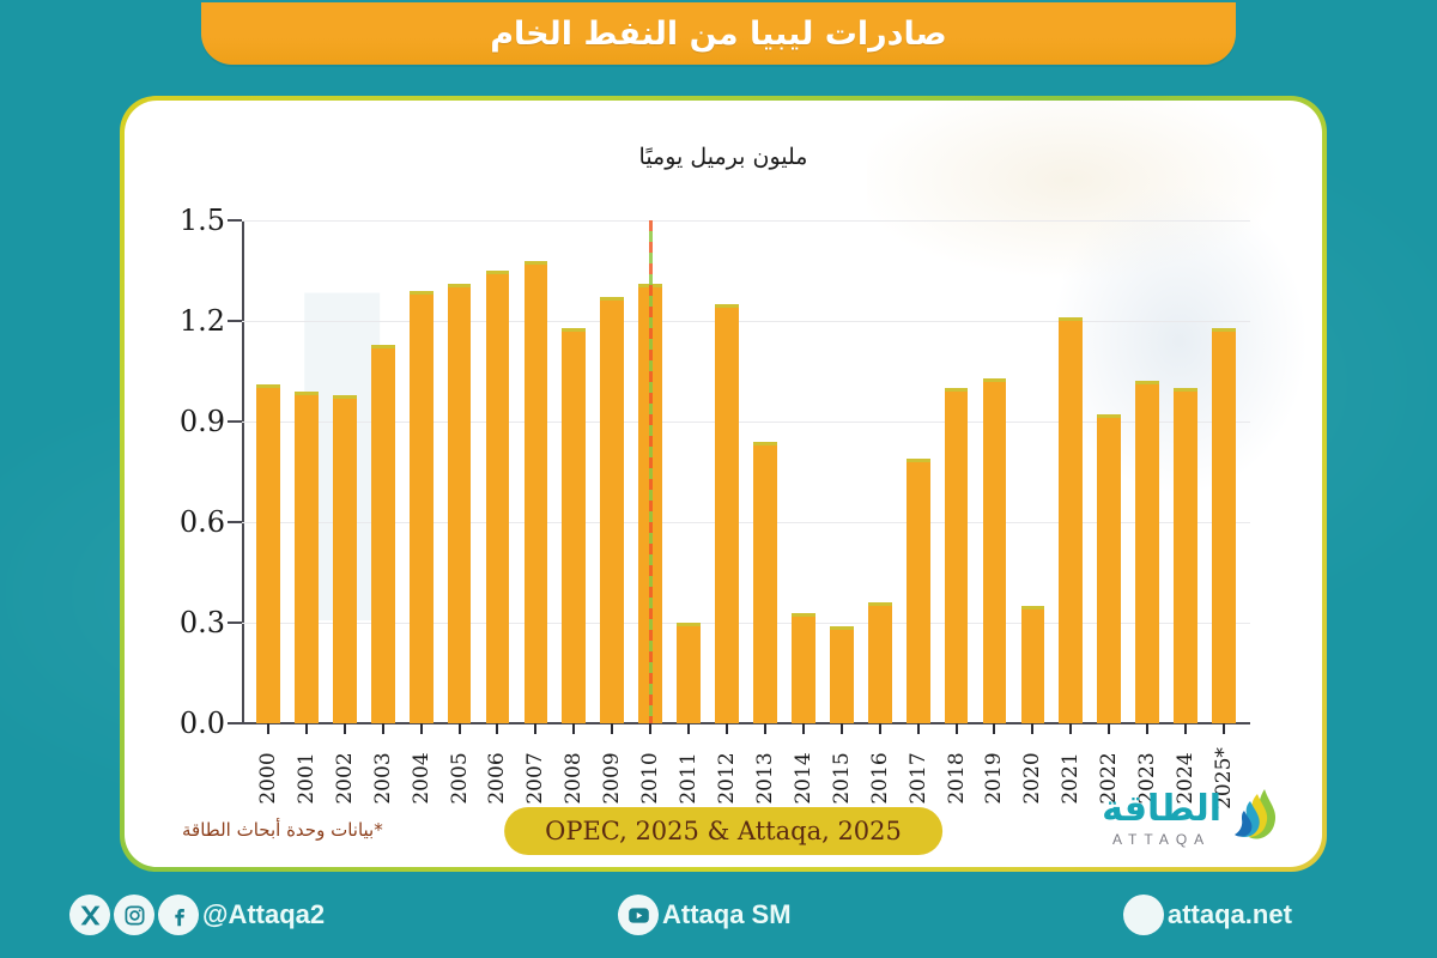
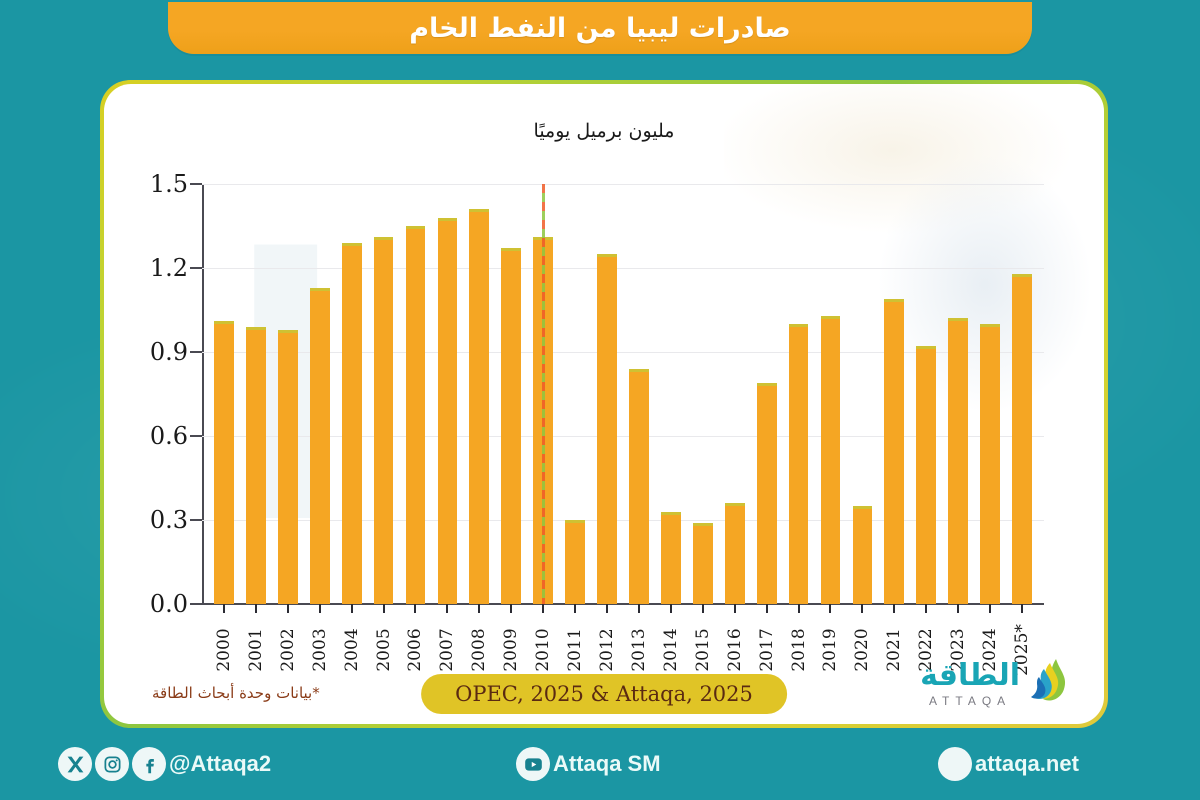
2008: 1.18 -> 1.41
2021: 1.21 -> 1.09
